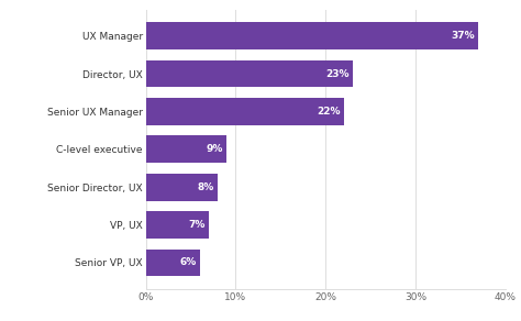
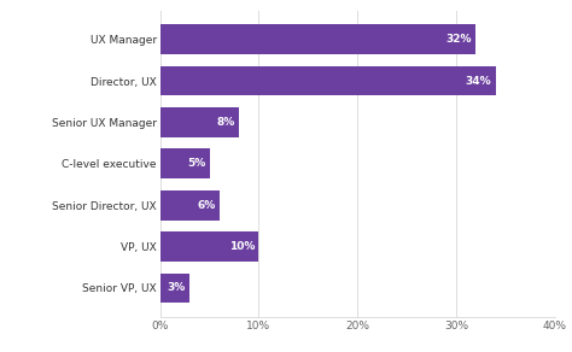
UX Manager: 37% -> 32%
Director, UX: 23% -> 34%
Senior UX Manager: 22% -> 8%
C-level executive: 9% -> 5%
Senior Director, UX: 8% -> 6%
VP, UX: 7% -> 10%
Senior VP, UX: 6% -> 3%
